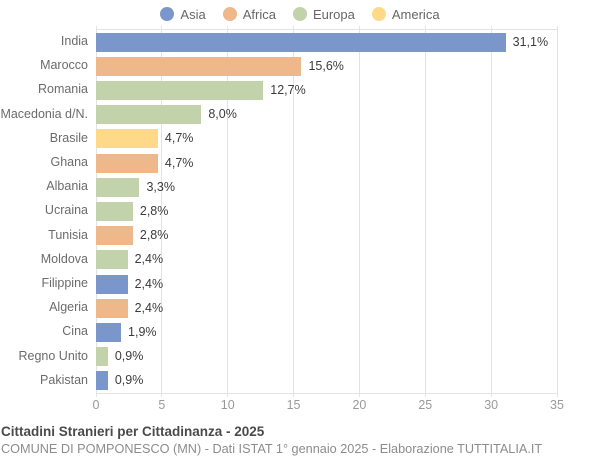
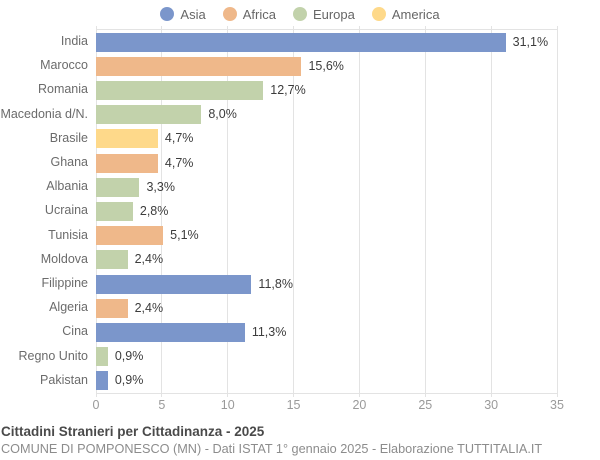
Tunisia: 2,8% -> 5,1%
Filippine: 2,4% -> 11,8%
Cina: 1,9% -> 11,3%
